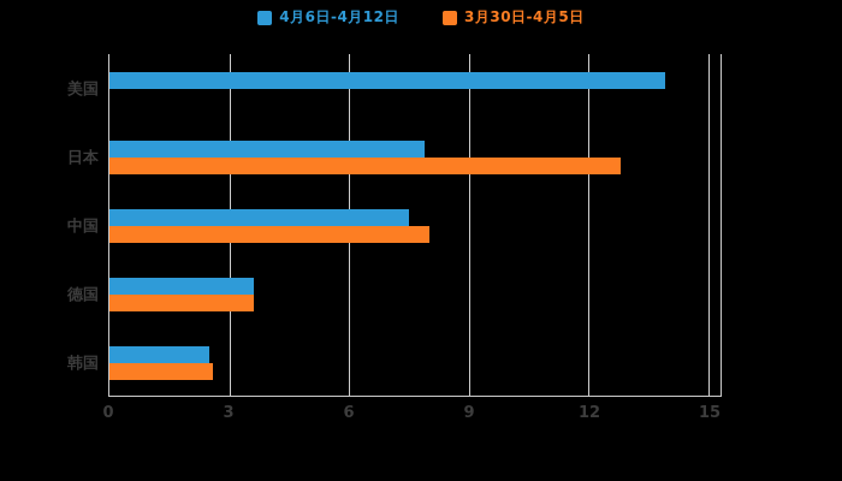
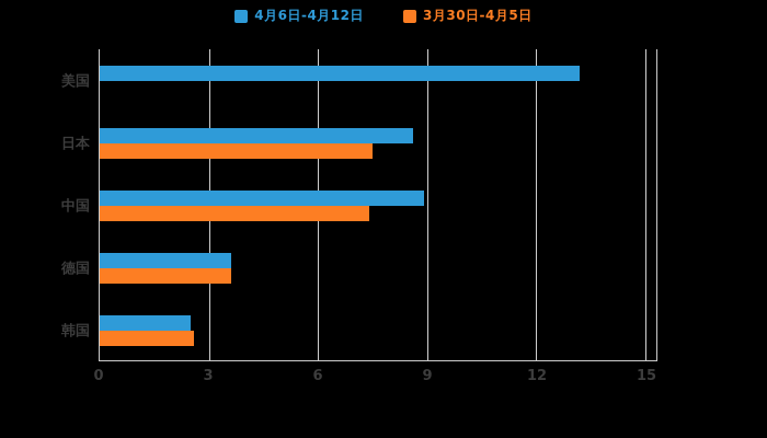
4月6日-4月12日/美国: 13.9 -> 13.2
4月6日-4月12日/日本: 7.9 -> 8.6
3月30日-4月5日/日本: 12.8 -> 7.5
4月6日-4月12日/中国: 7.5 -> 8.9
3月30日-4月5日/中国: 8.0 -> 7.4
